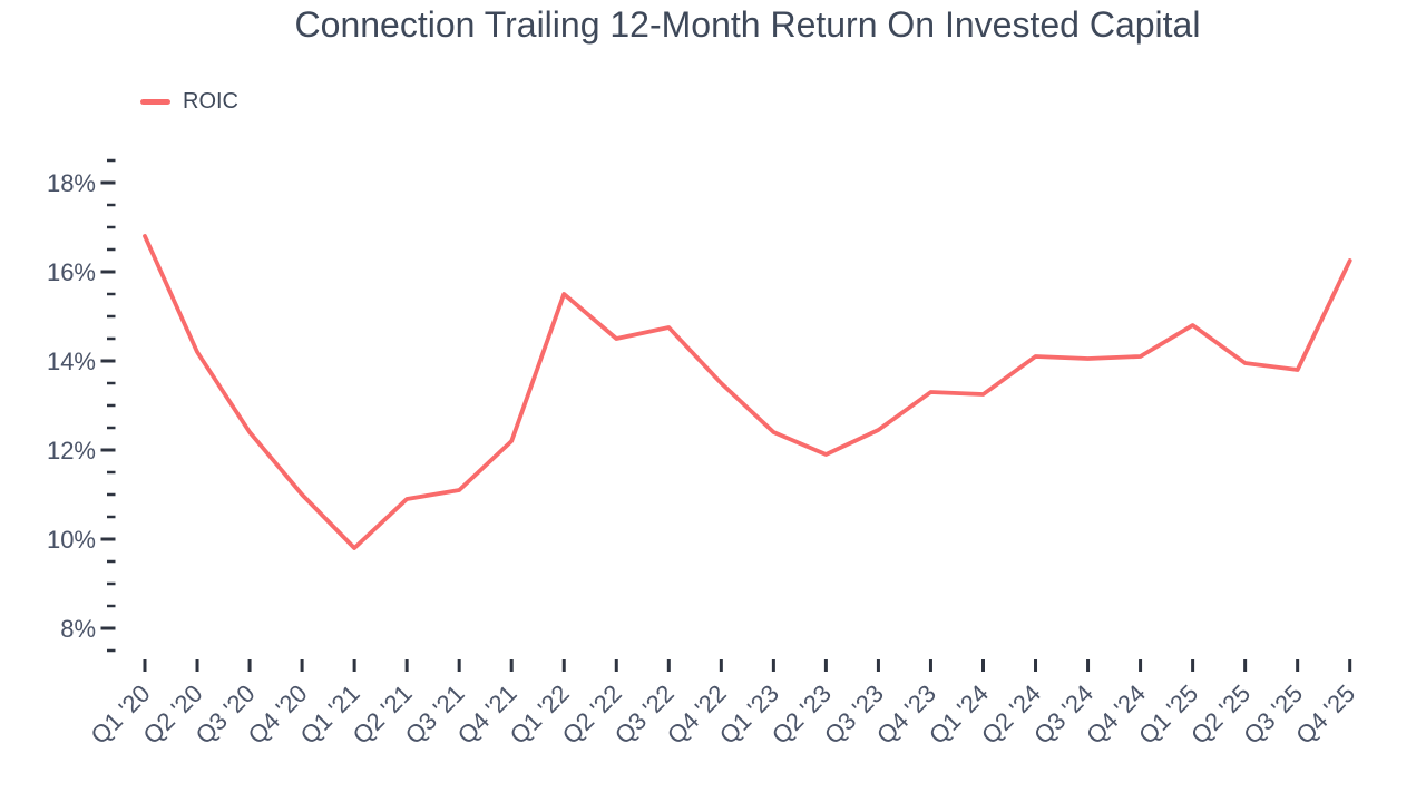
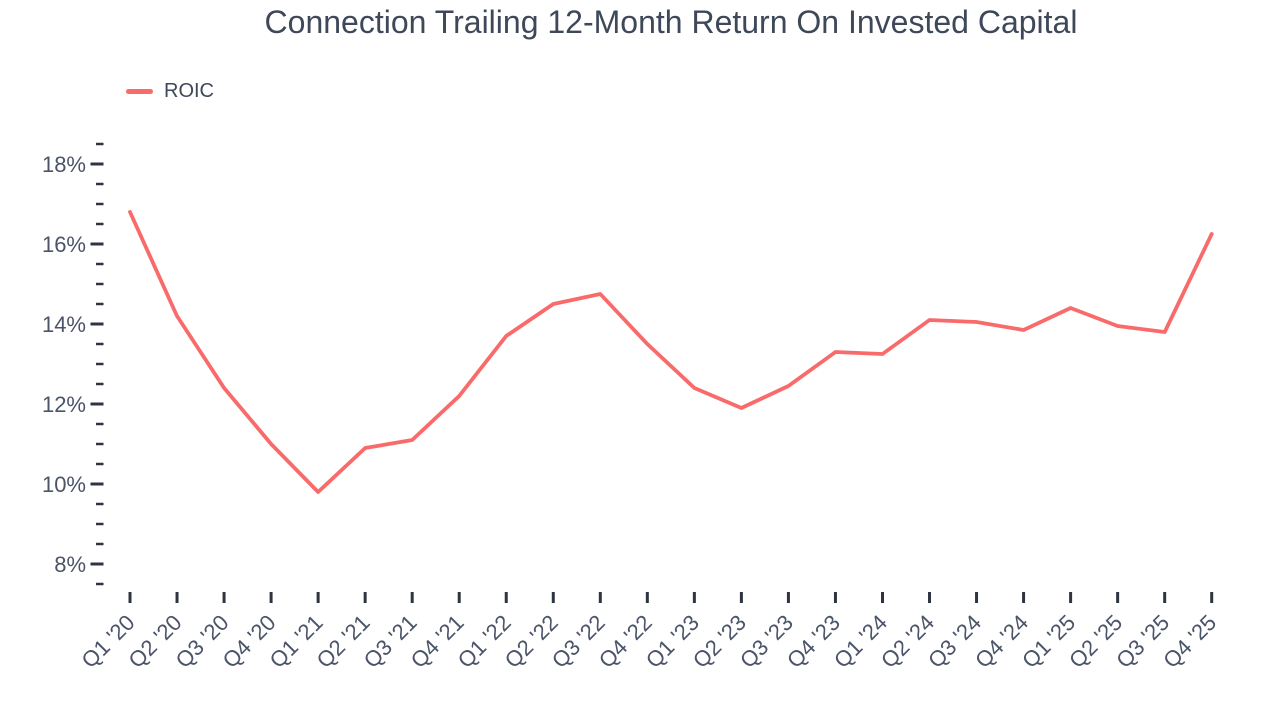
Q1 '22: 15.5% -> 13.7%
Q4 '24: 14.1% -> 13.8%
Q1 '25: 14.8% -> 14.4%
